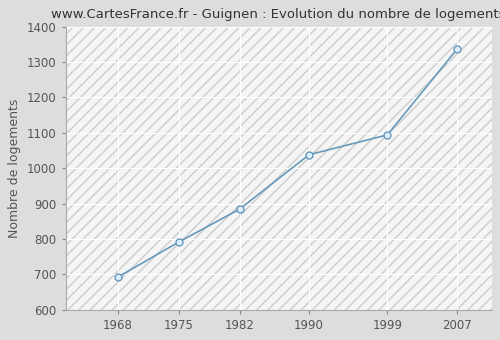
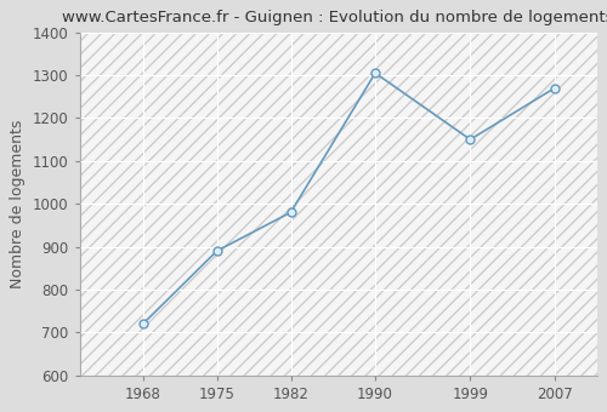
1968: 692 -> 720
1975: 791 -> 890
1982: 884 -> 980
1990: 1038 -> 1305
1999: 1094 -> 1150
2007: 1336 -> 1270
